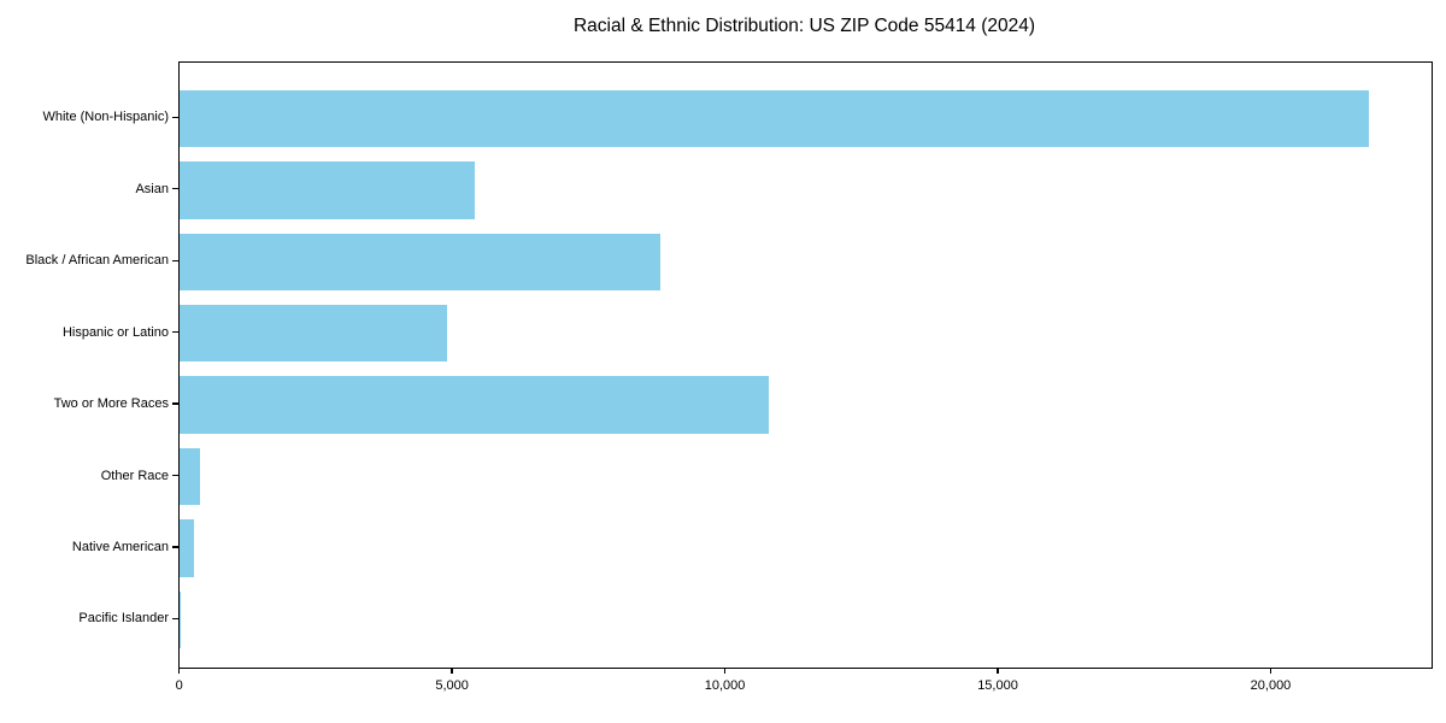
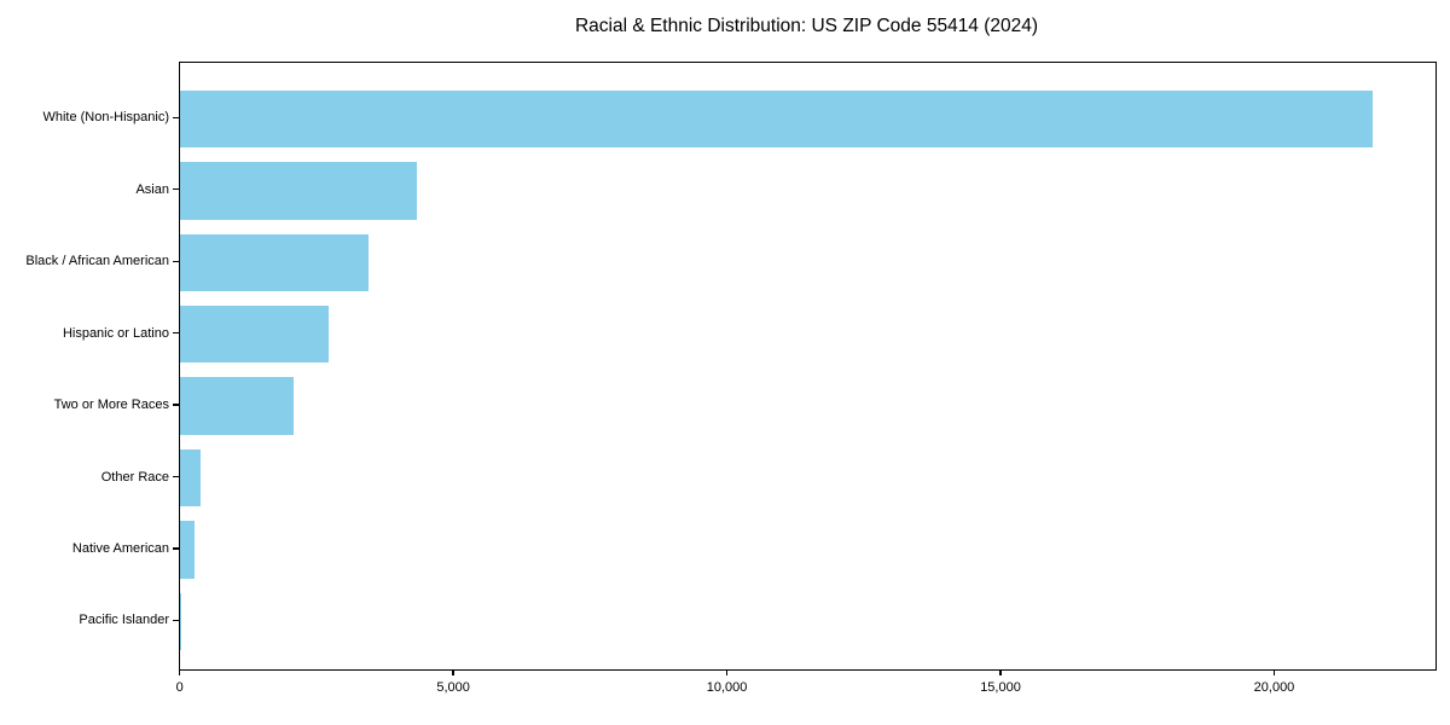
Asian: 5400 -> 4300
Black / African American: 8800 -> 3400
Hispanic or Latino: 4900 -> 2700
Two or More Races: 10800 -> 2100
